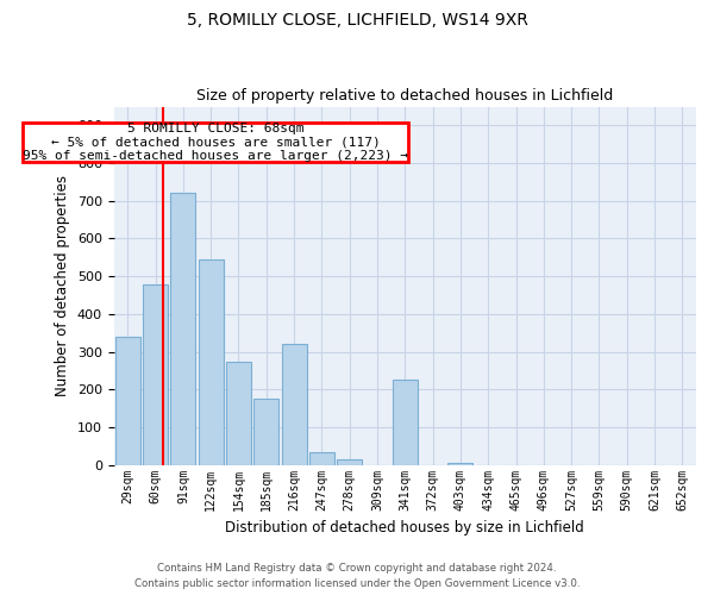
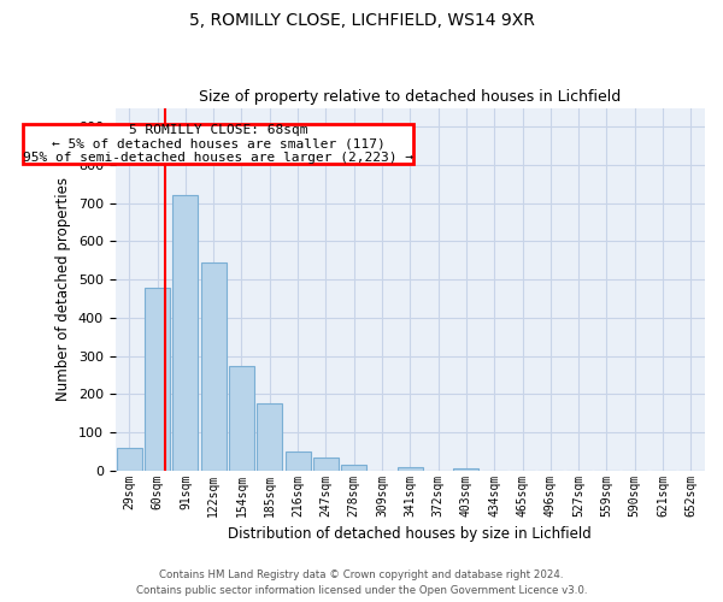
29sqm: 340 -> 60
216sqm: 320 -> 48
341sqm: 225 -> 8
